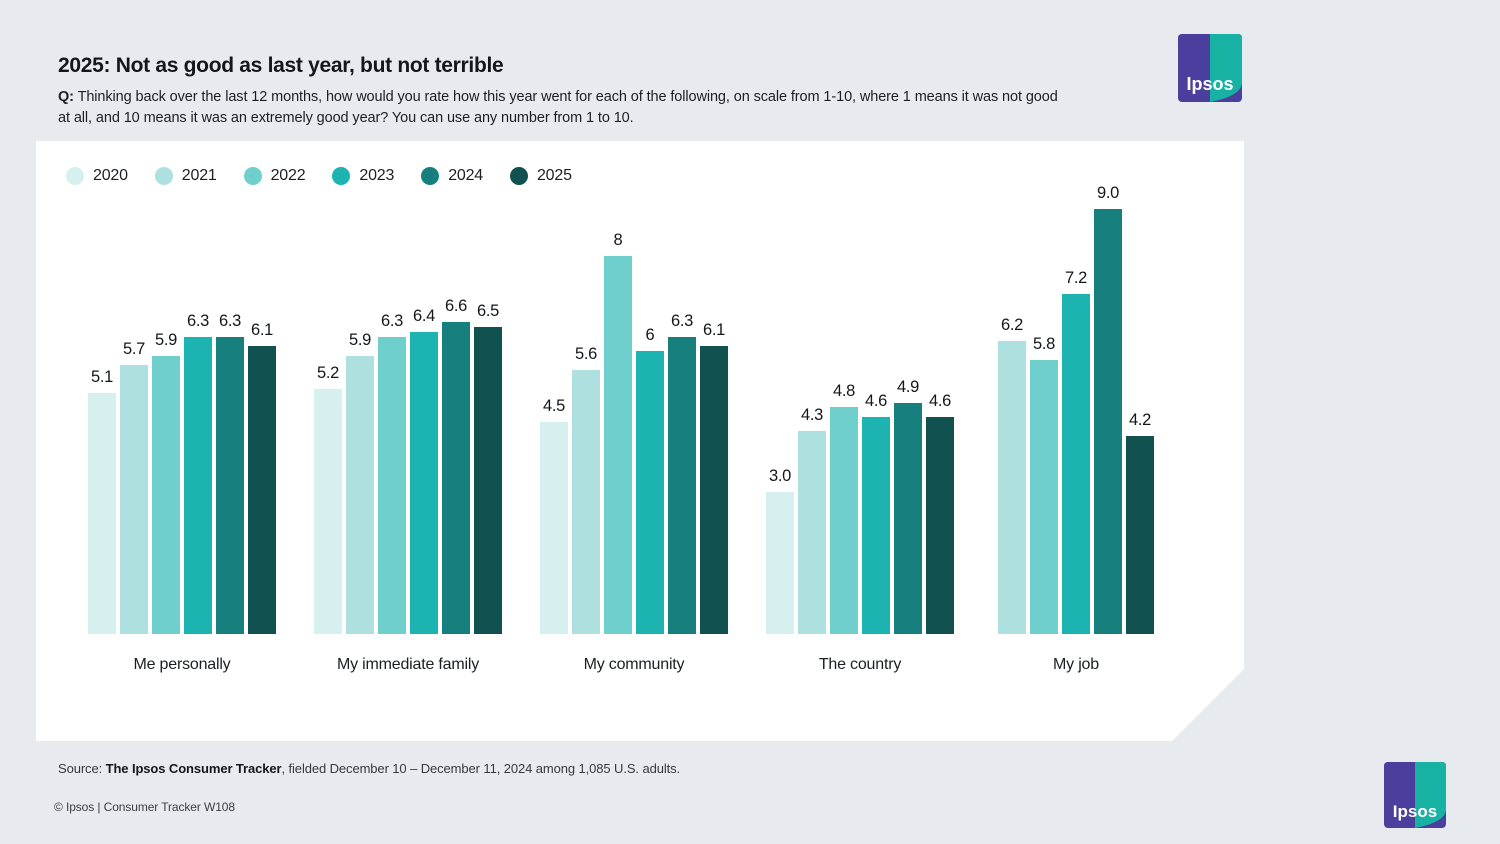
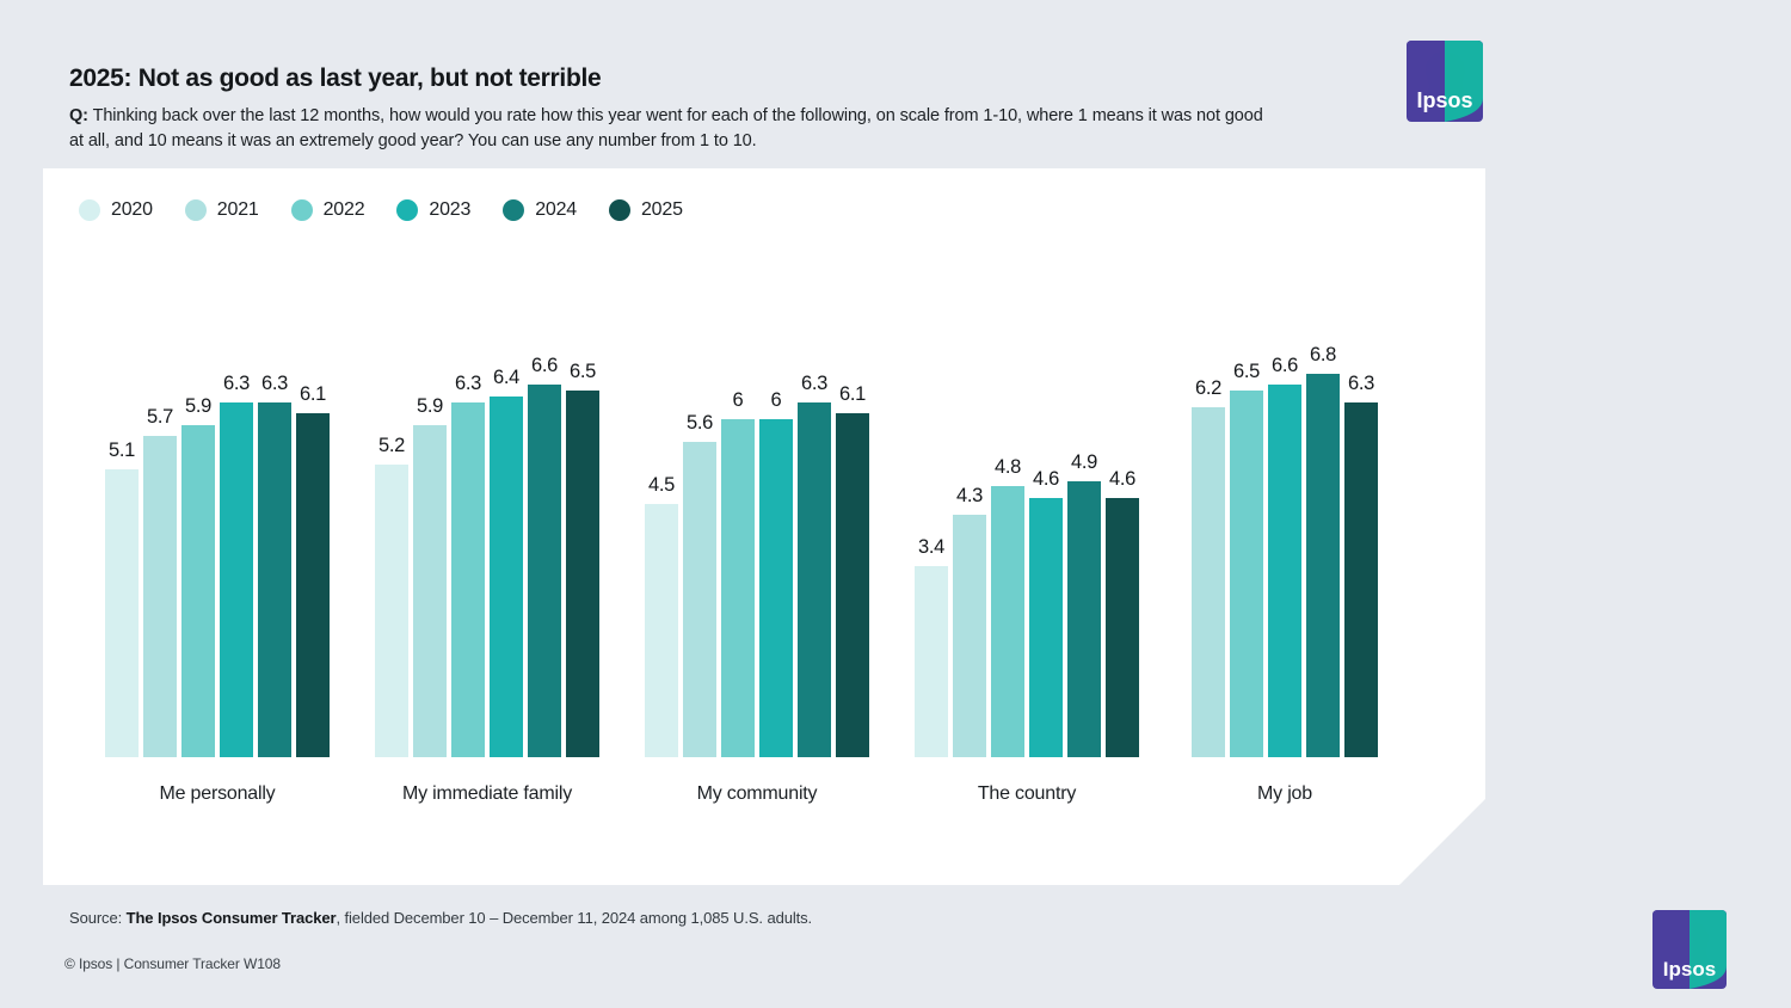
2022/My community: 8 -> 6
2020/The country: 3.0 -> 3.4
2022/My job: 5.8 -> 6.5
2023/My job: 7.2 -> 6.6
2024/My job: 9.0 -> 6.8
2025/My job: 4.2 -> 6.3
